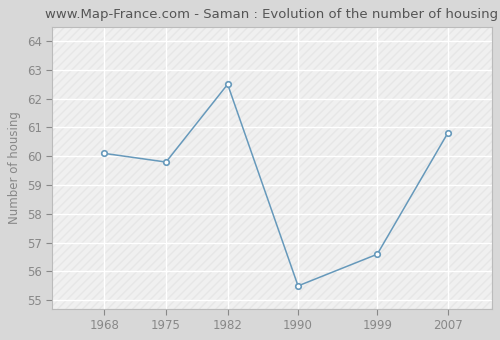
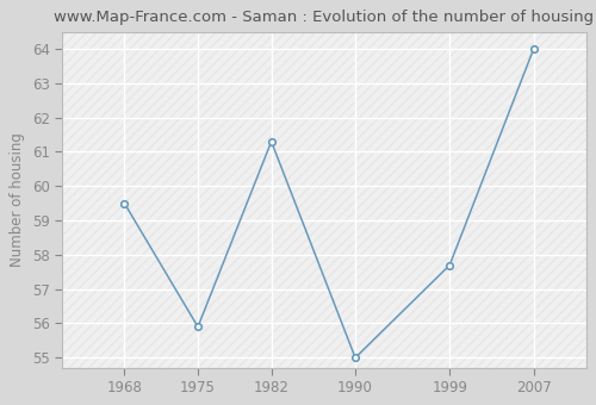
1968: 60.1 -> 59.5
1975: 59.8 -> 55.9
1982: 62.5 -> 61.3
1990: 55.5 -> 55.0
1999: 56.6 -> 57.7
2007: 60.8 -> 64.0
